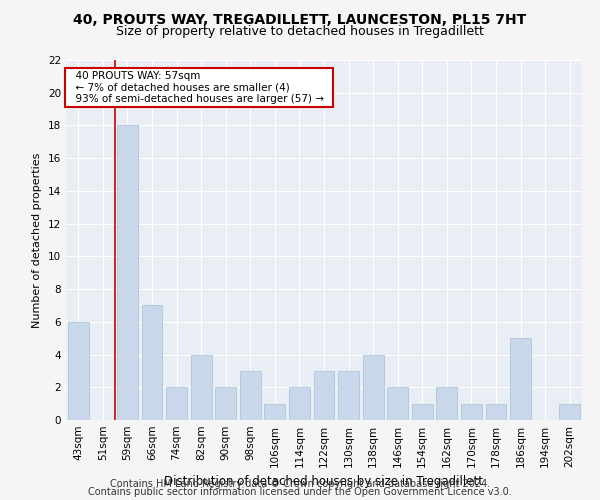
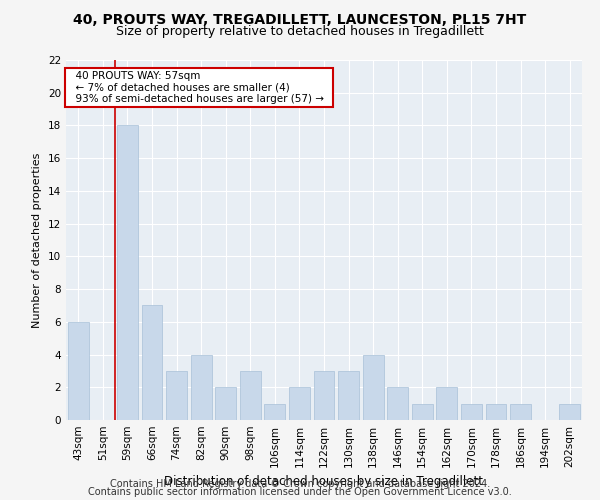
74sqm: 2 -> 3
186sqm: 5 -> 1
